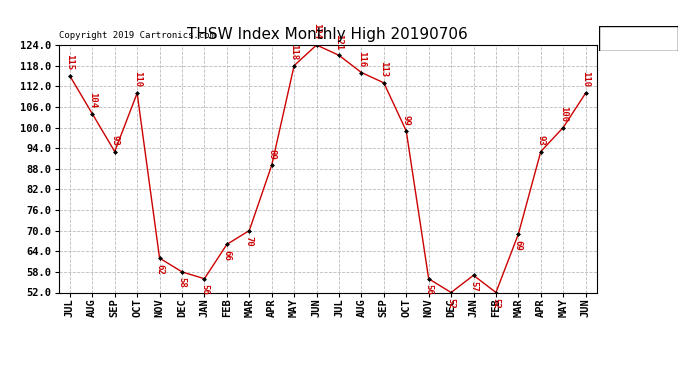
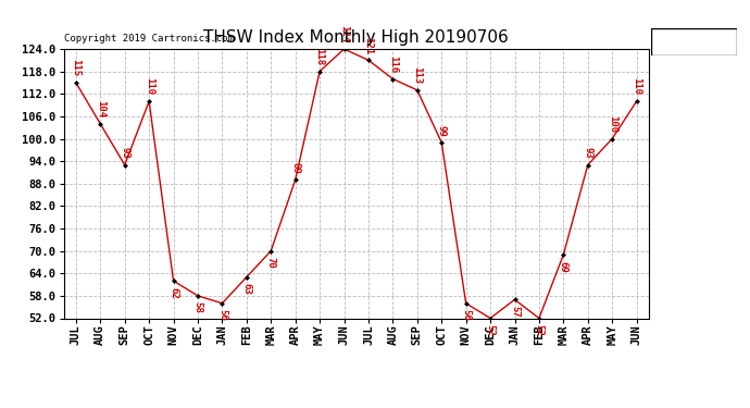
FEB: 66 -> 63
